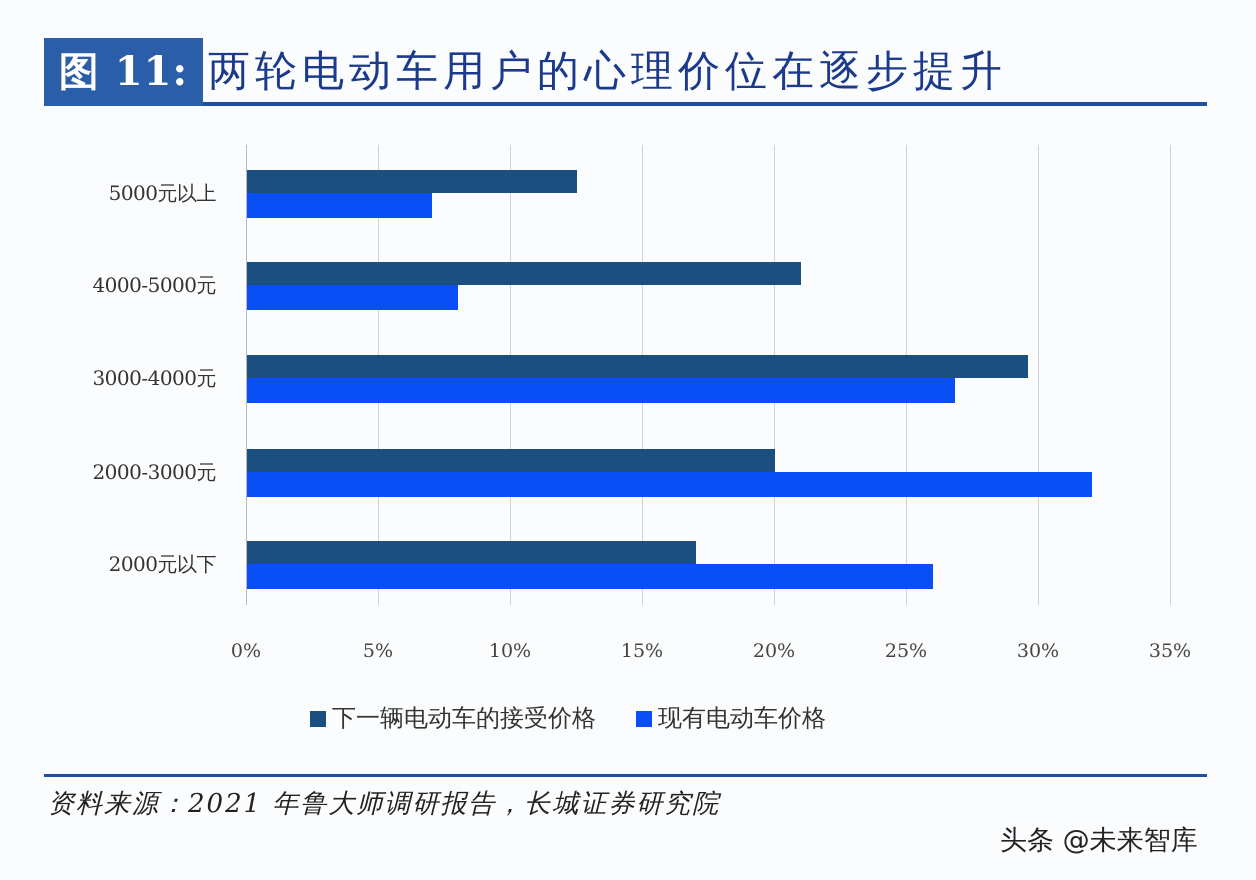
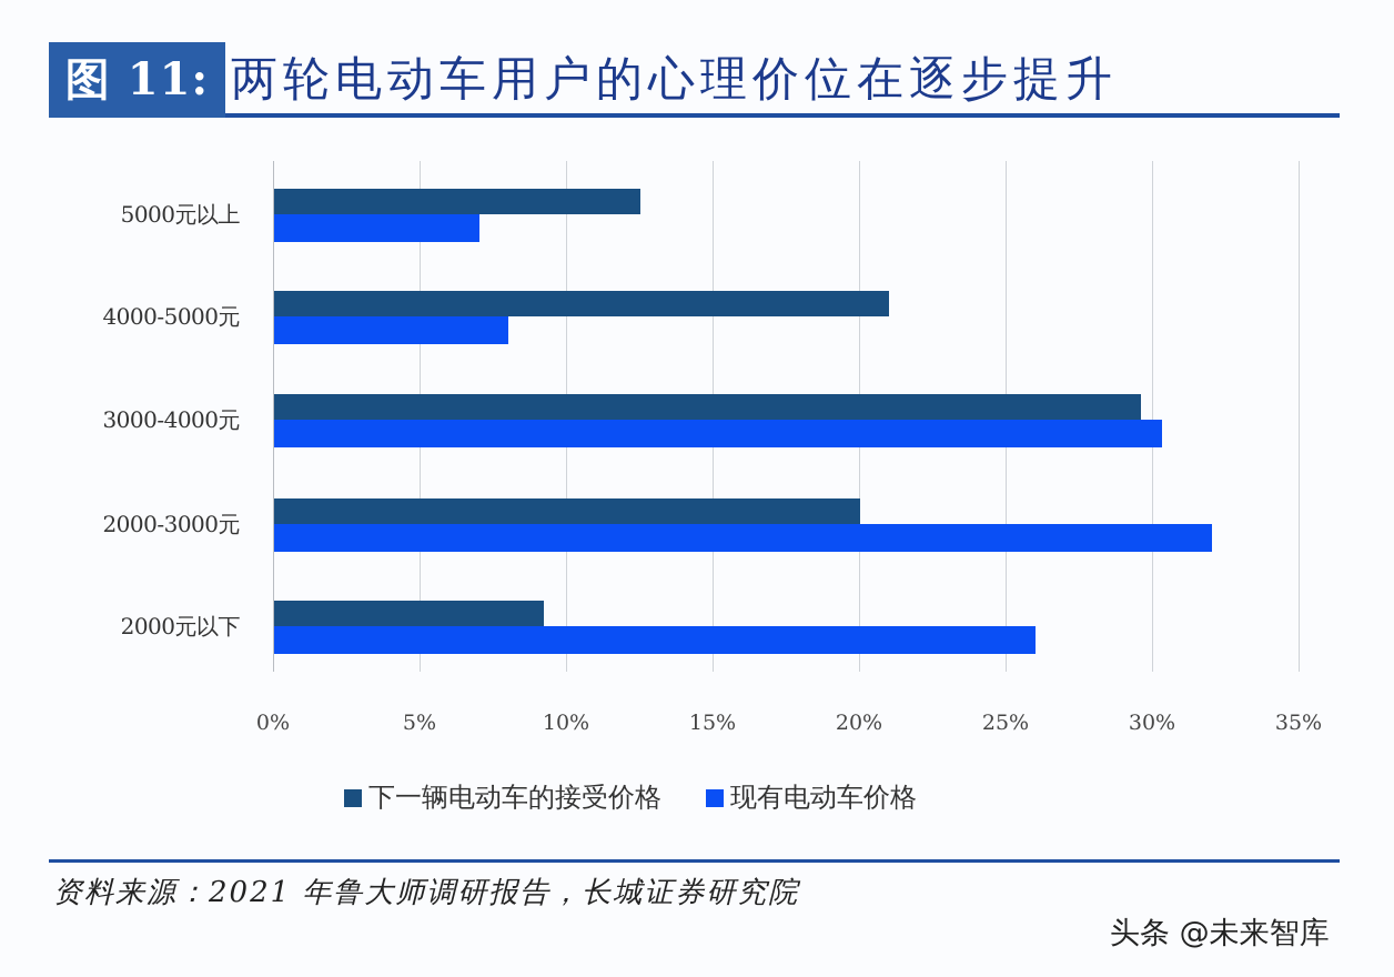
现有电动车价格/3000-4000元: 26.8% -> 30.3%
下一辆电动车的接受价格/2000元以下: 17.0% -> 9.2%
